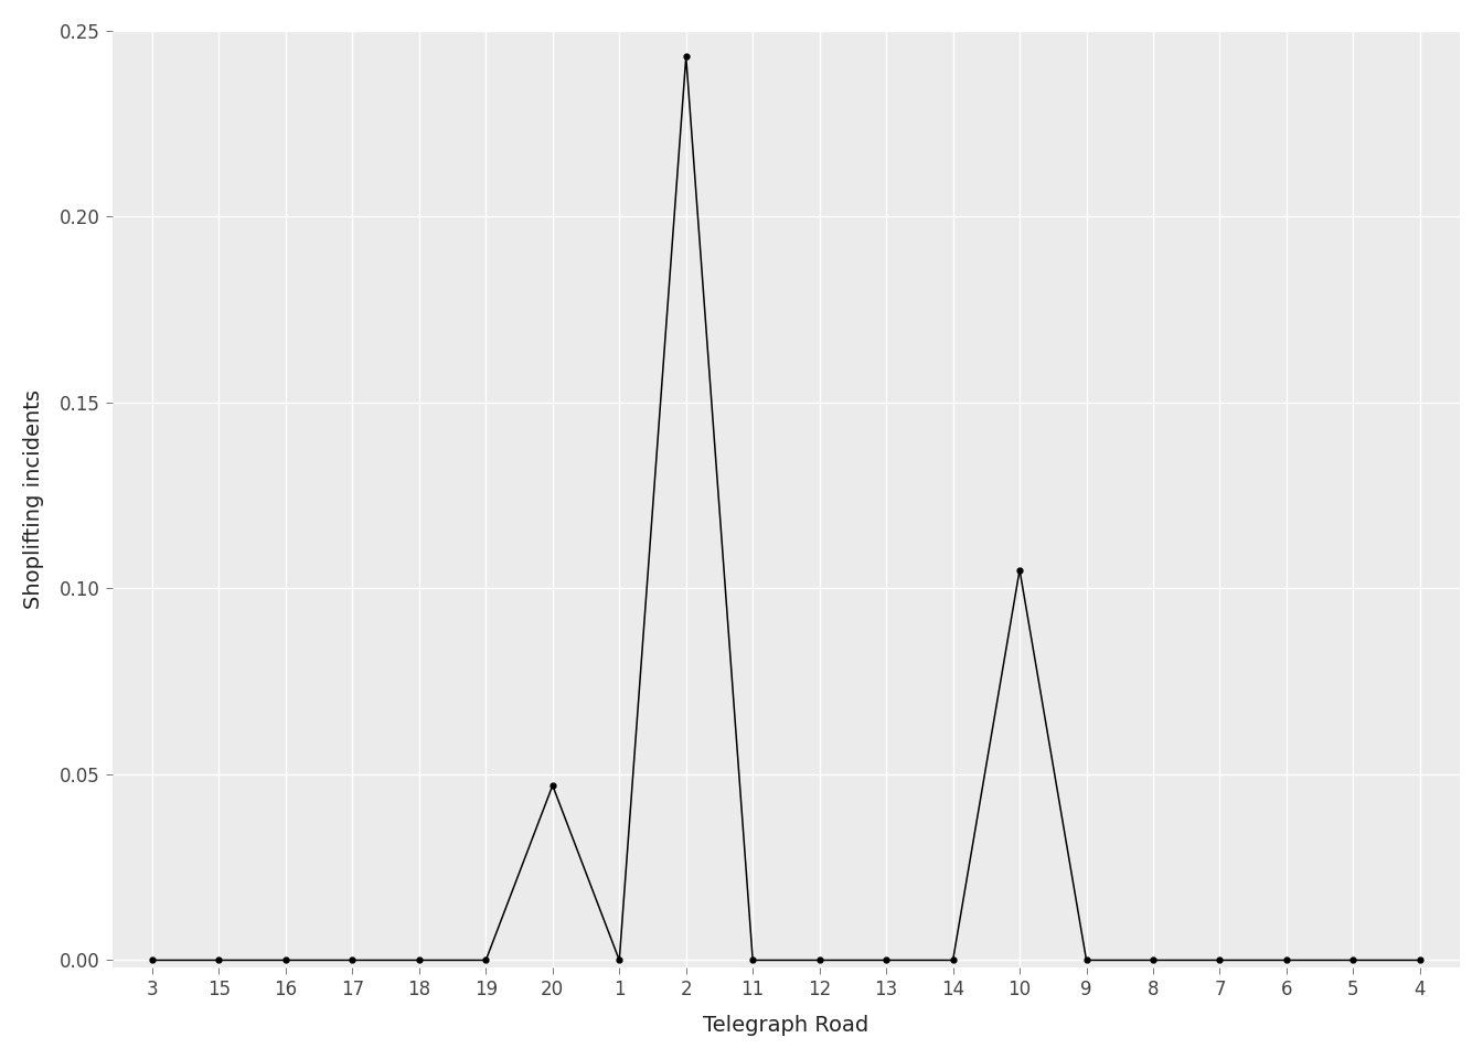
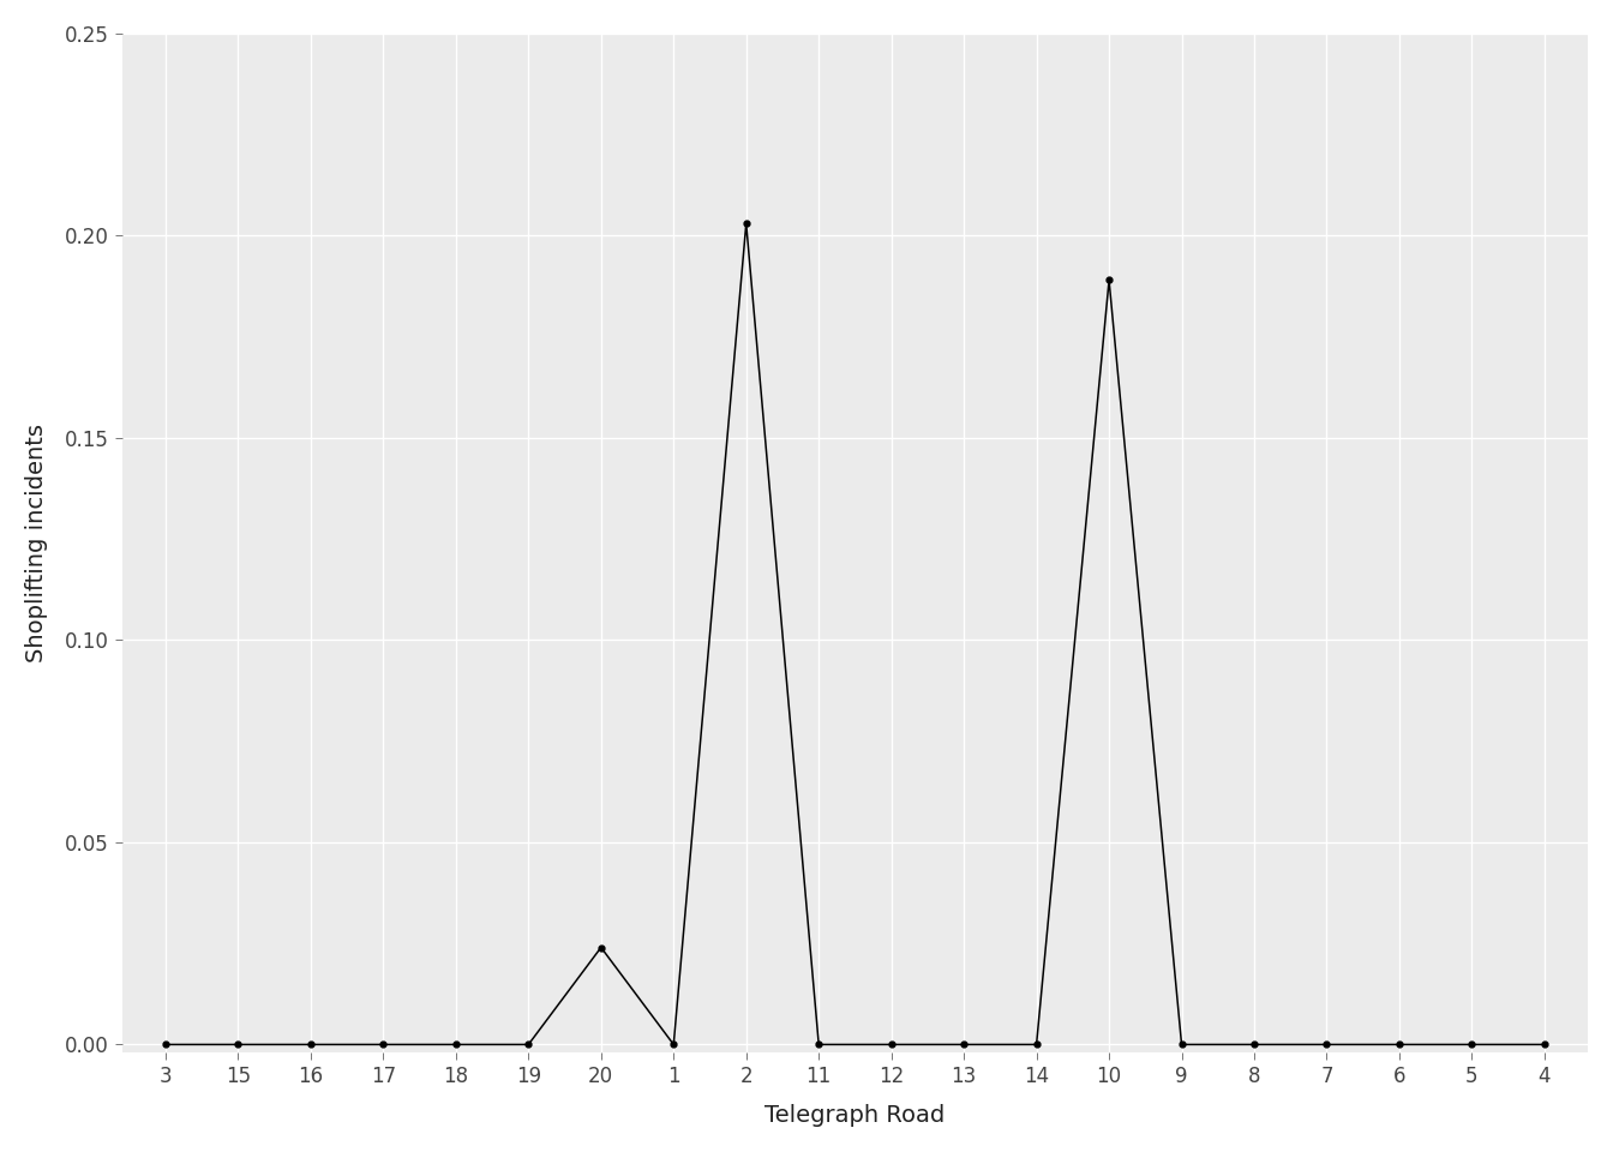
20: 0.047 -> 0.024
2: 0.243 -> 0.203
10: 0.105 -> 0.189
